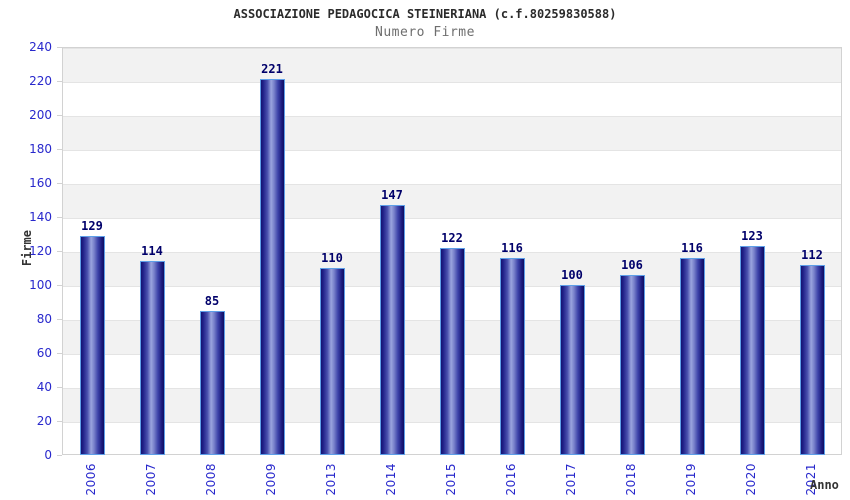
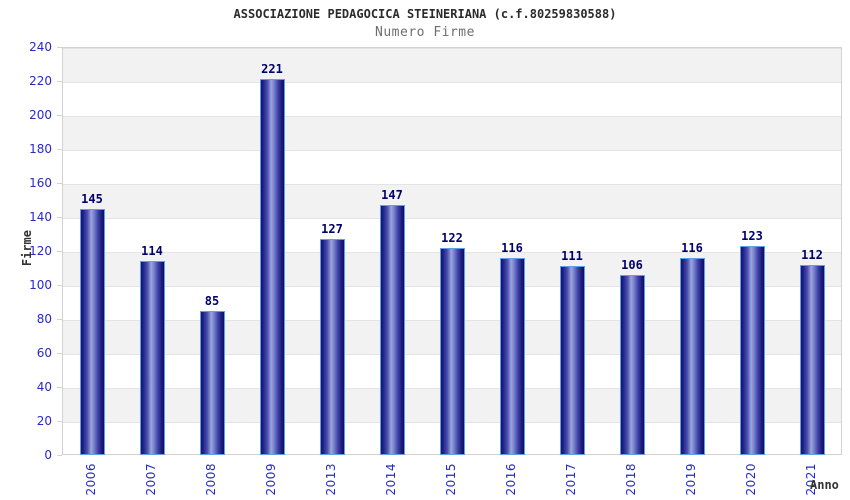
2006: 129 -> 145
2013: 110 -> 127
2017: 100 -> 111
